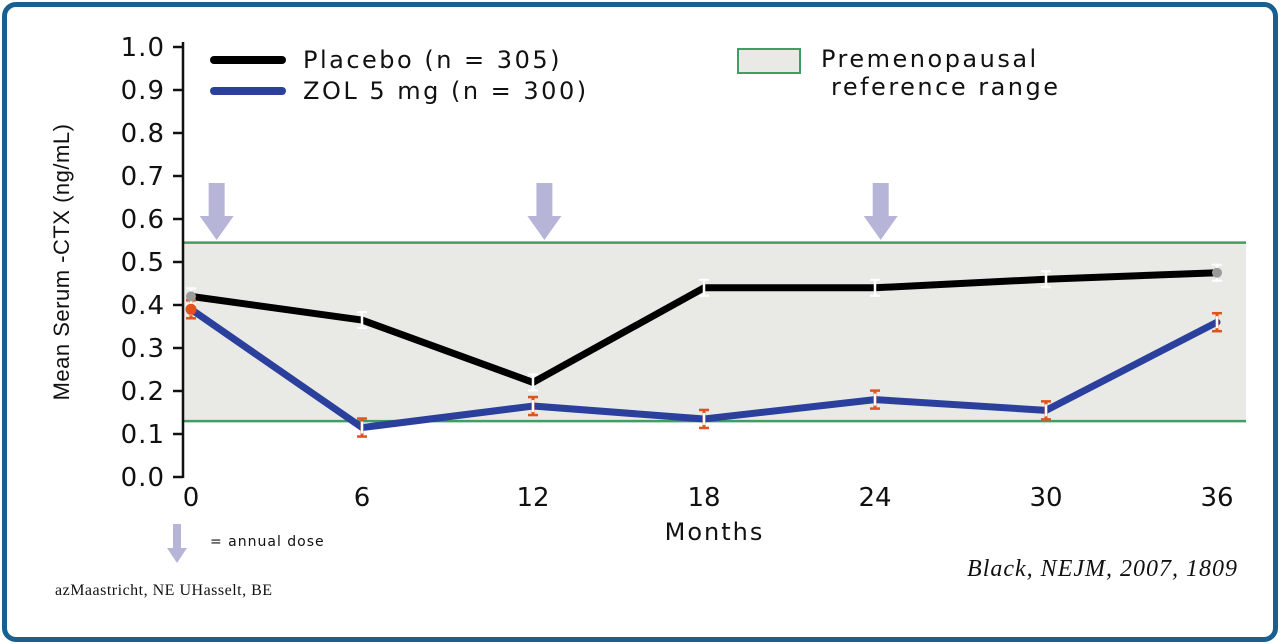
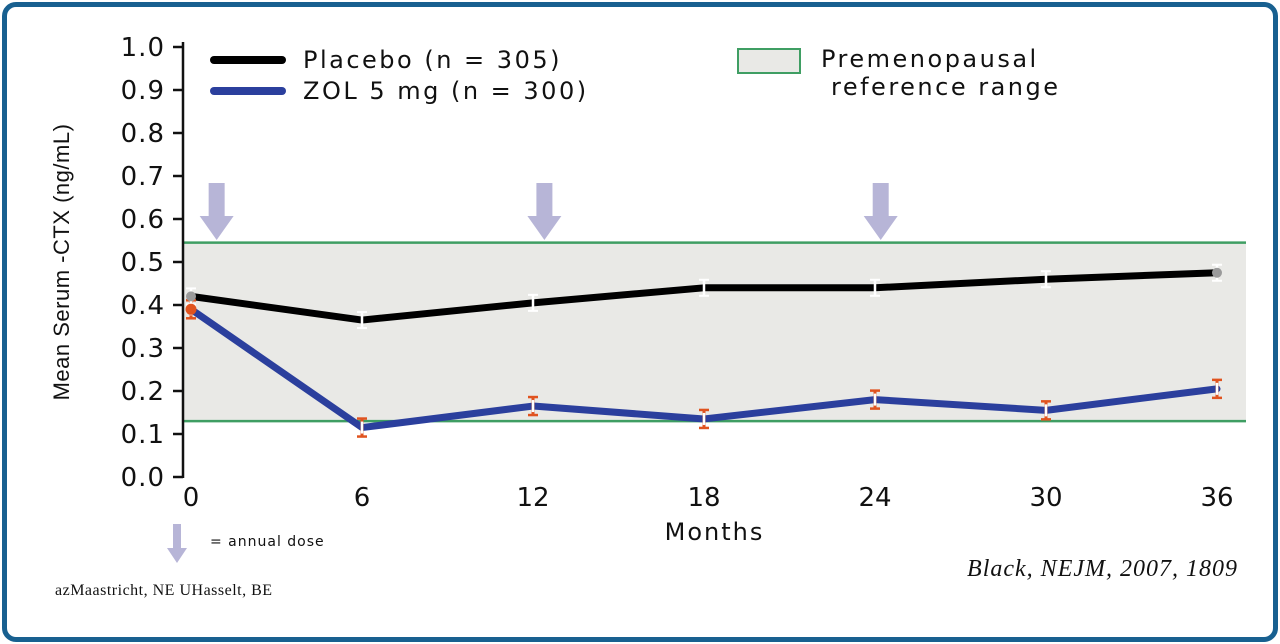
Placebo (n = 305)/12: 0.22 -> 0.41
ZOL 5 mg (n = 300)/36: 0.36 -> 0.20
